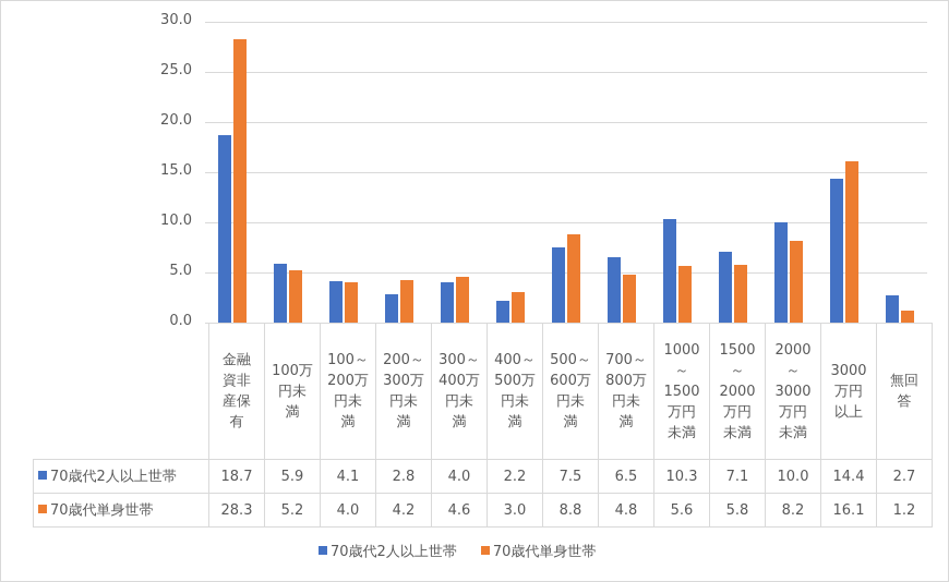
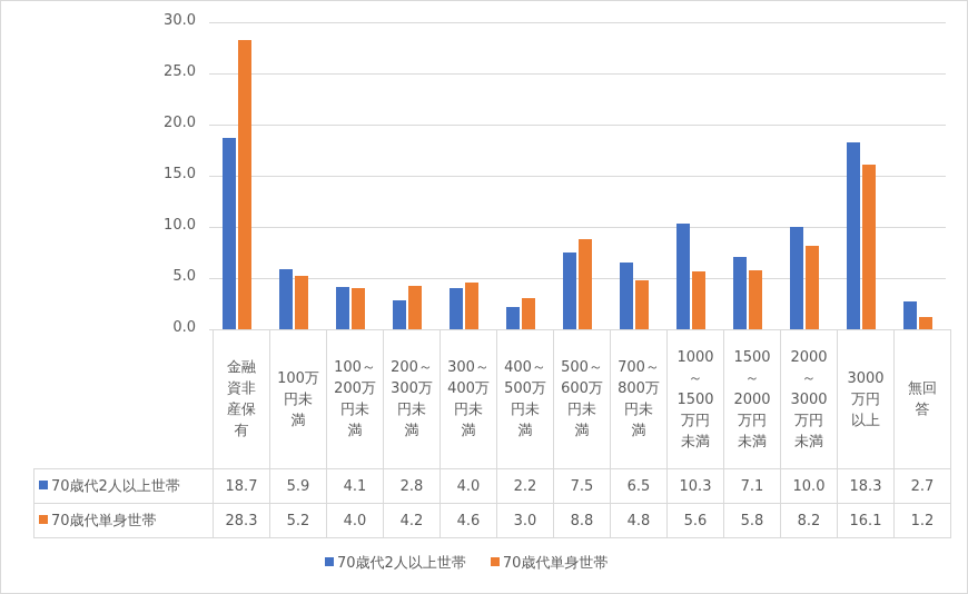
70歳代2人以上世帯/3000万円以上: 14.4 -> 18.3
